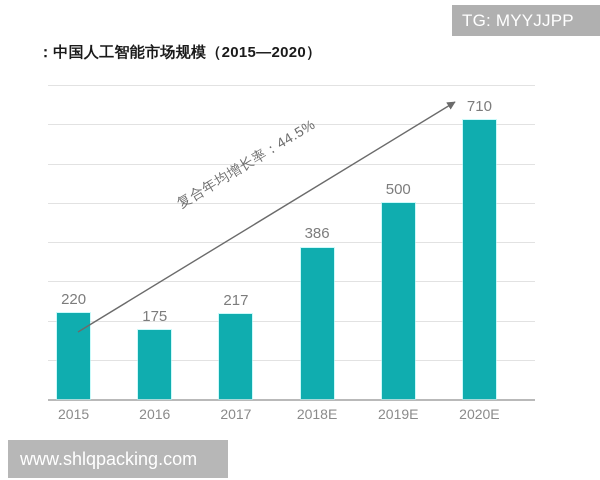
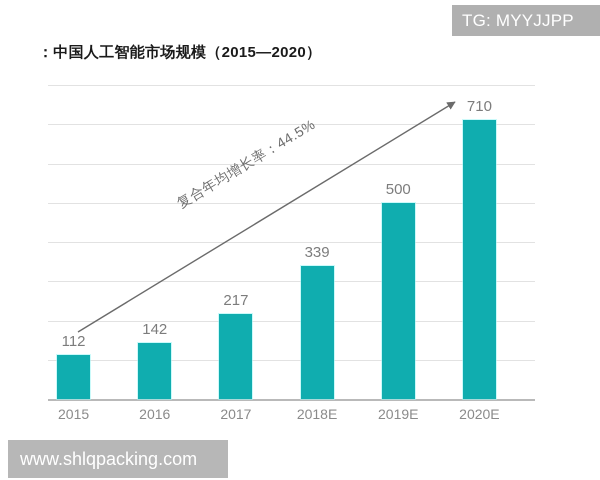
2015: 220 -> 112
2016: 175 -> 142
2018E: 386 -> 339
